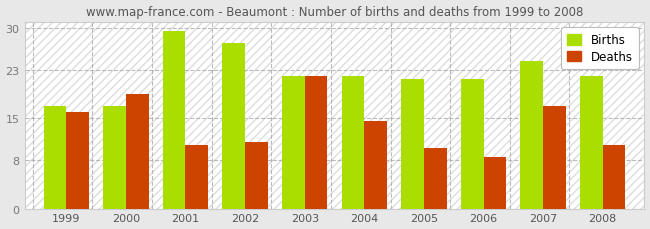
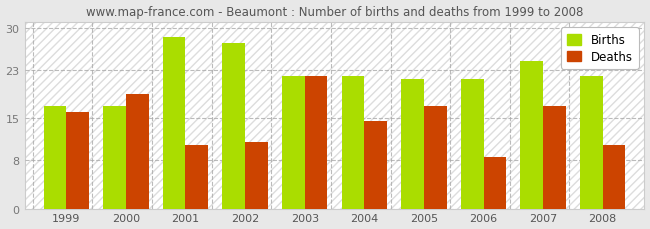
Births/2001: 29.5 -> 28.4
Deaths/2005: 10.0 -> 17.0
